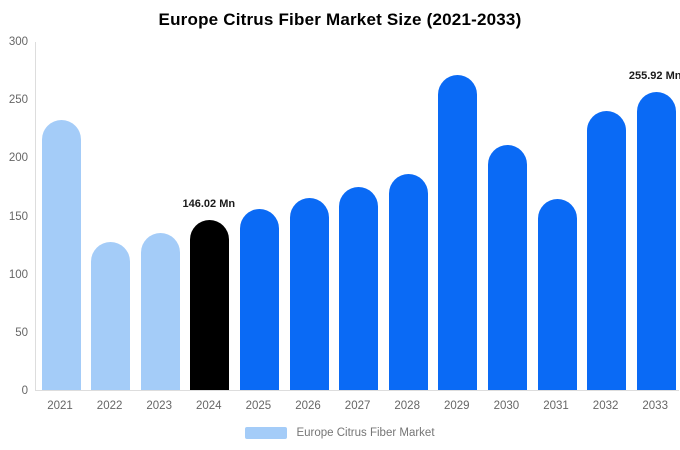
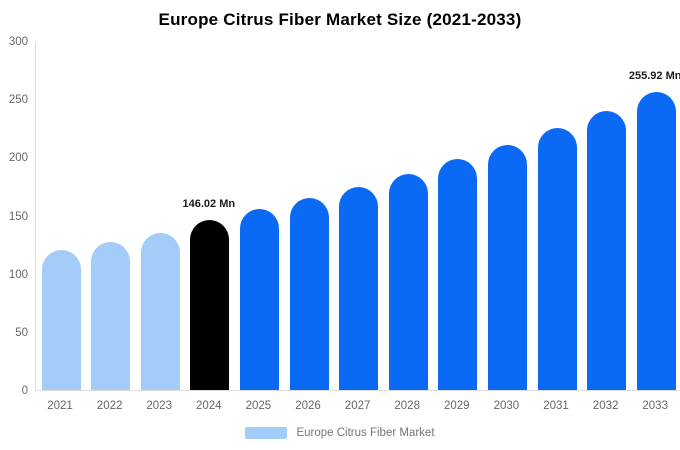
2021: 232 -> 120
2029: 271 -> 198
2031: 164 -> 225
